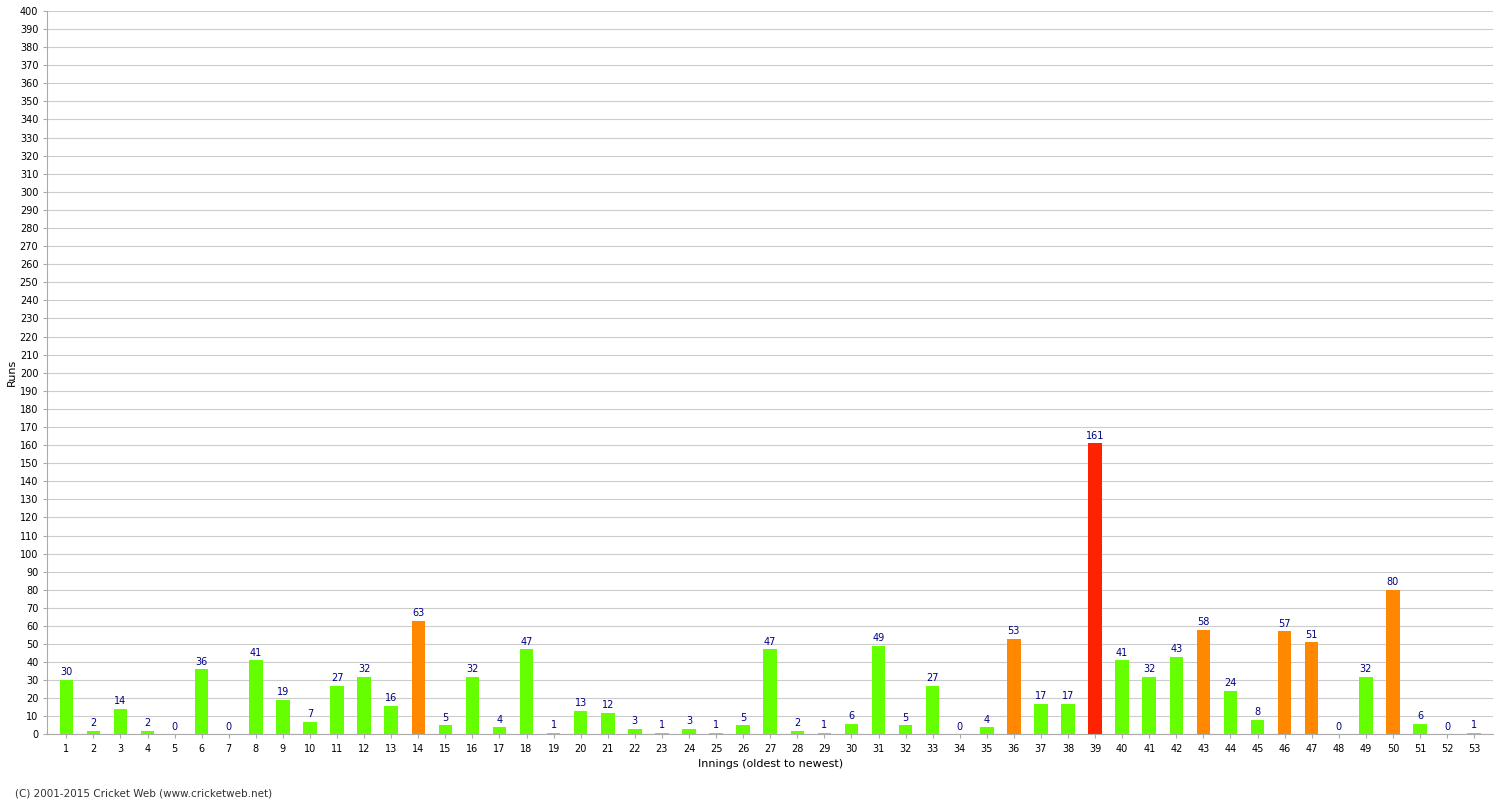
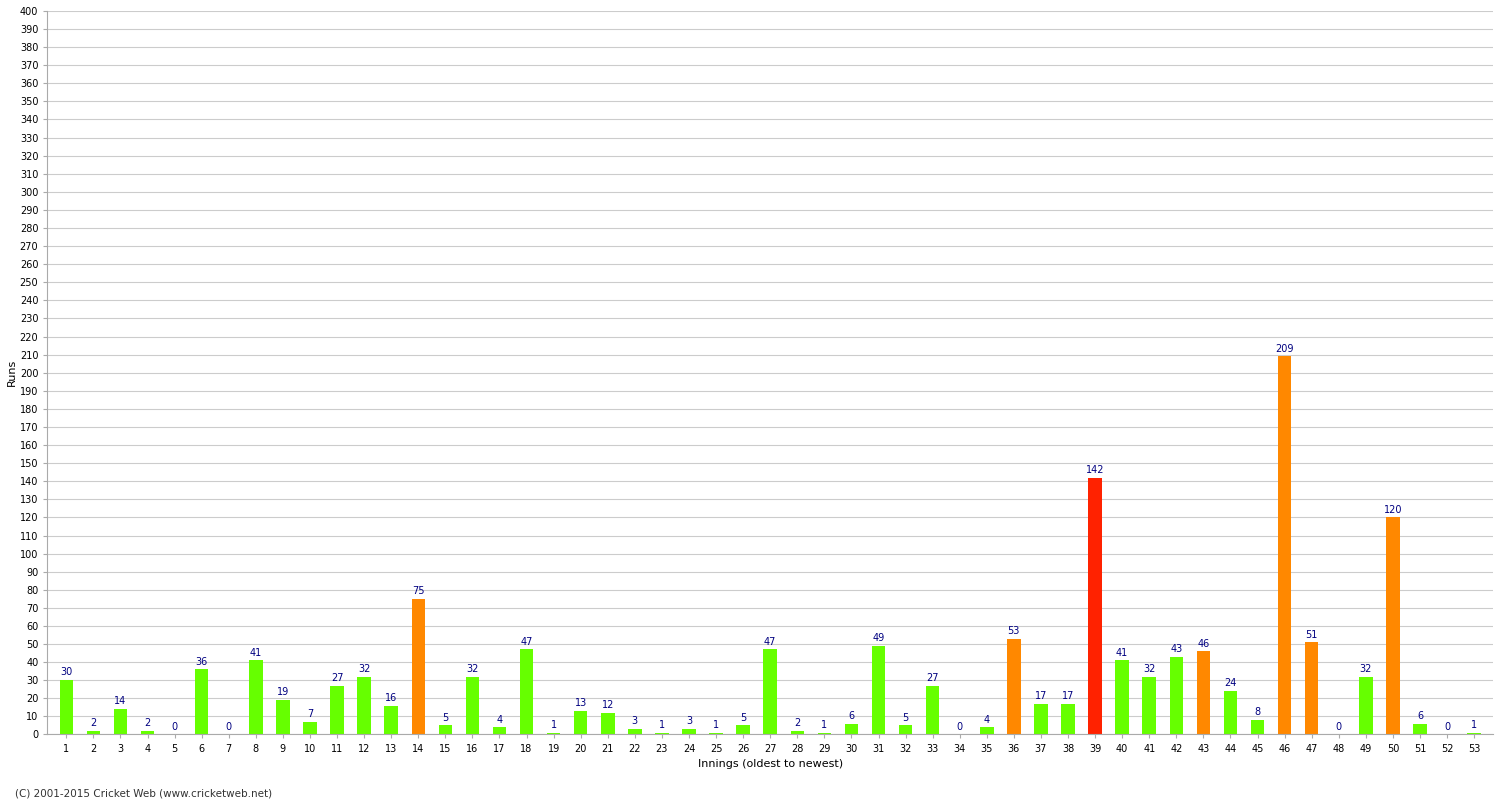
14: 63 -> 75
39: 161 -> 142
43: 58 -> 46
46: 57 -> 209
50: 80 -> 120
